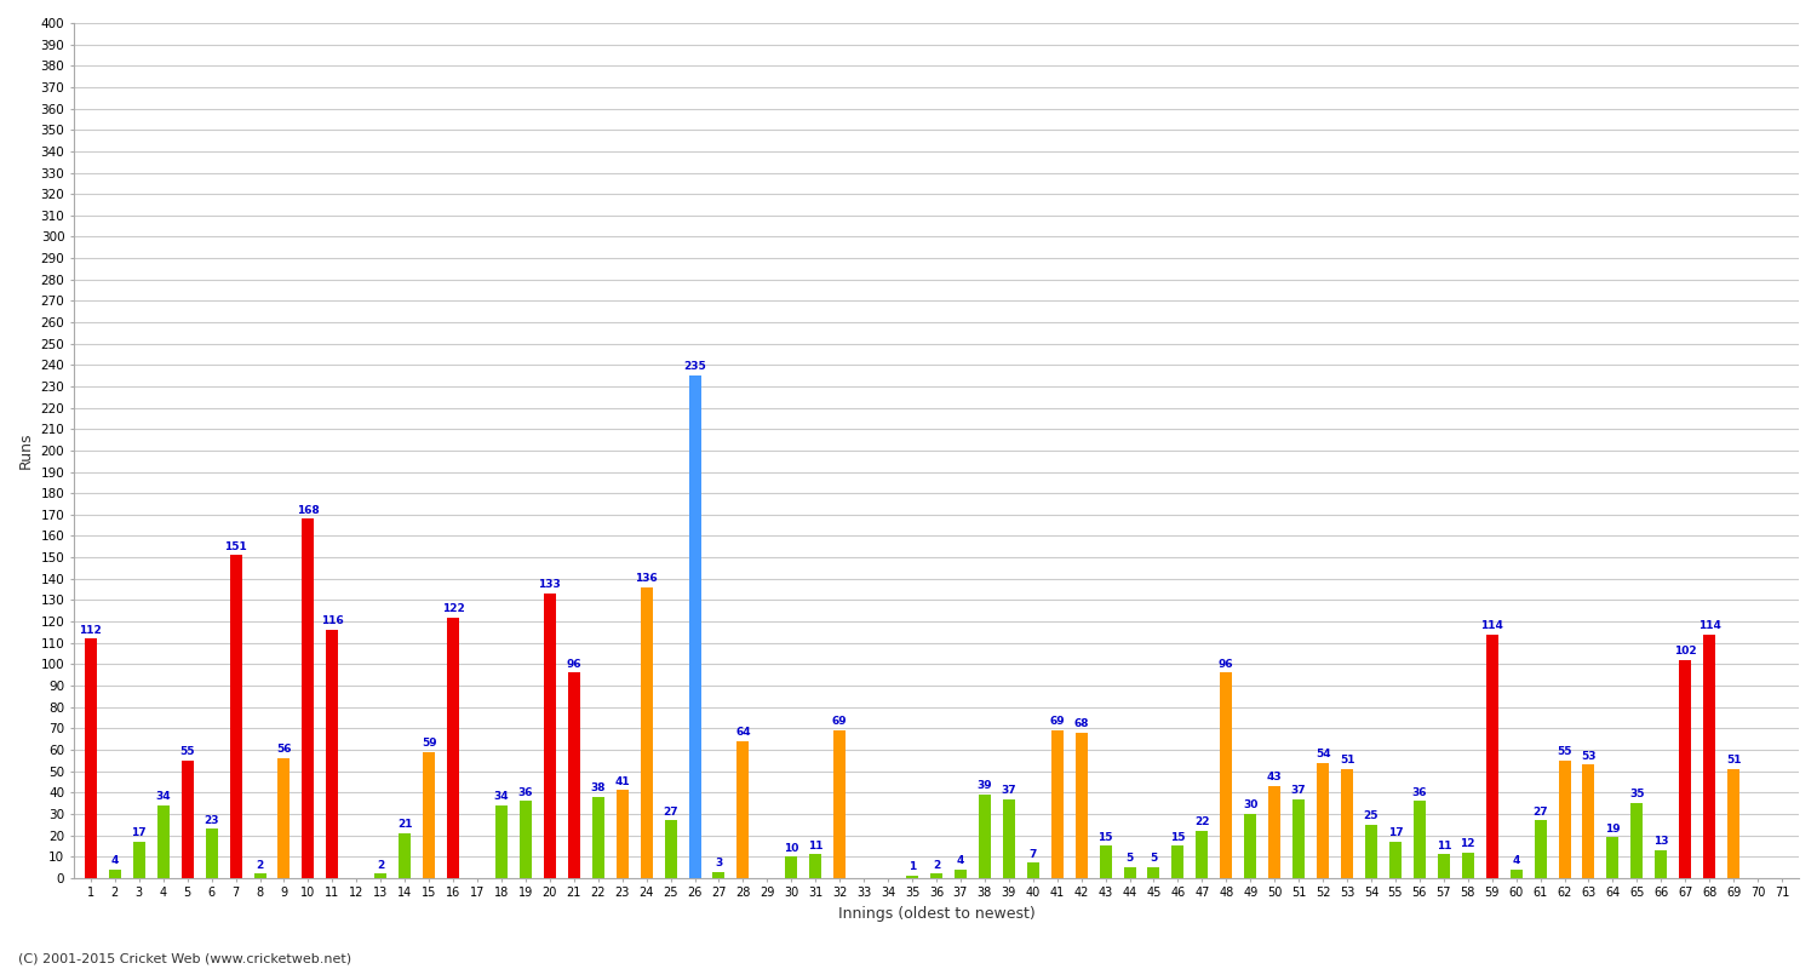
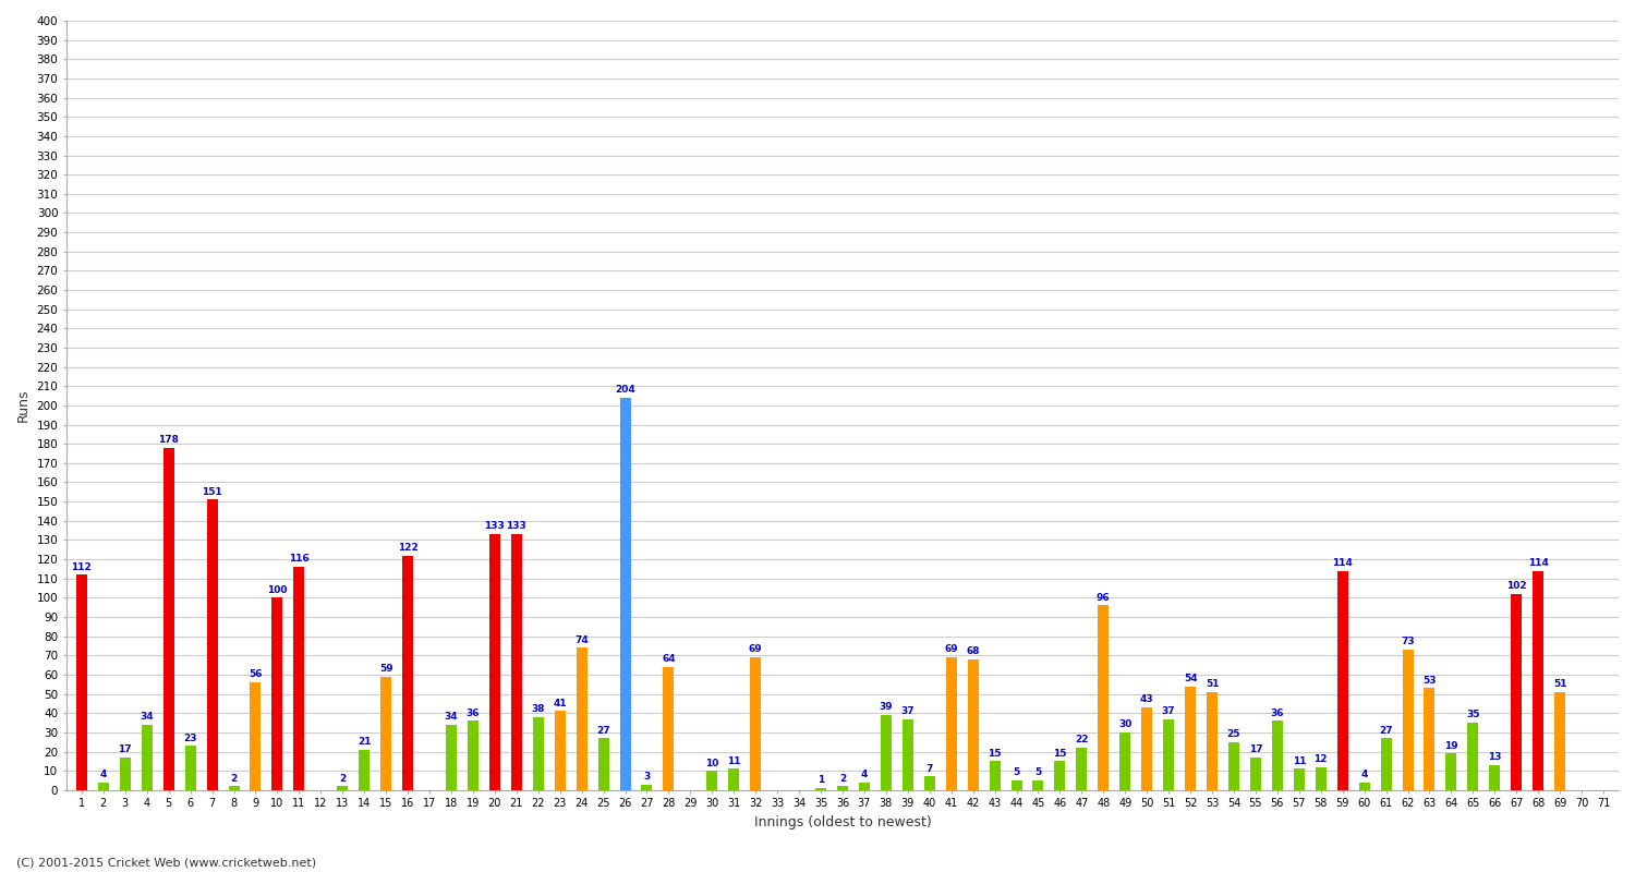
5: 55 -> 178
10: 168 -> 100
21: 96 -> 133
24: 136 -> 74
26: 235 -> 204
62: 55 -> 73
